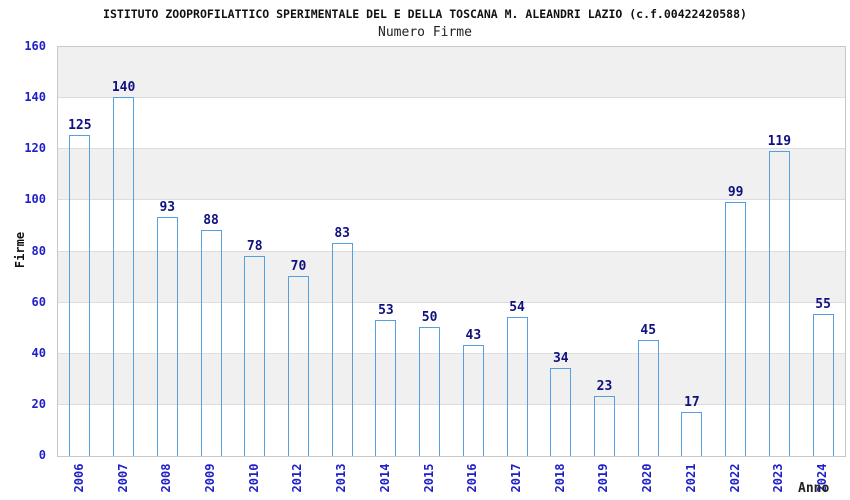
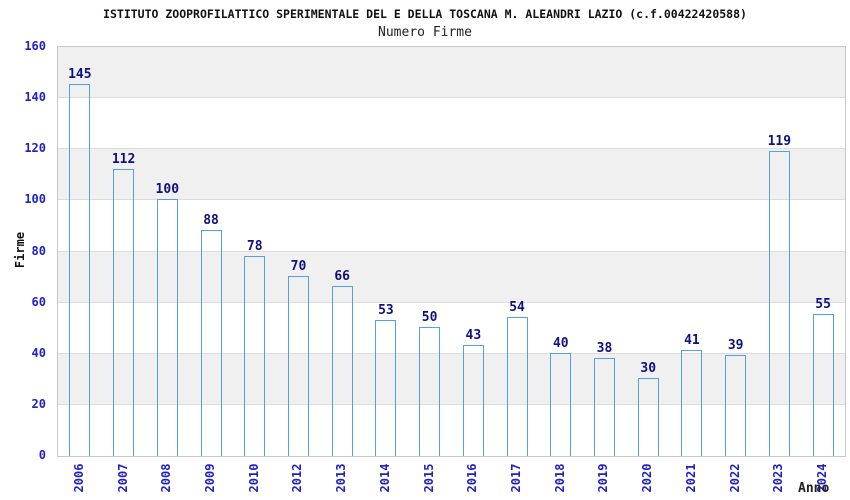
2006: 125 -> 145
2007: 140 -> 112
2008: 93 -> 100
2013: 83 -> 66
2018: 34 -> 40
2019: 23 -> 38
2020: 45 -> 30
2021: 17 -> 41
2022: 99 -> 39
